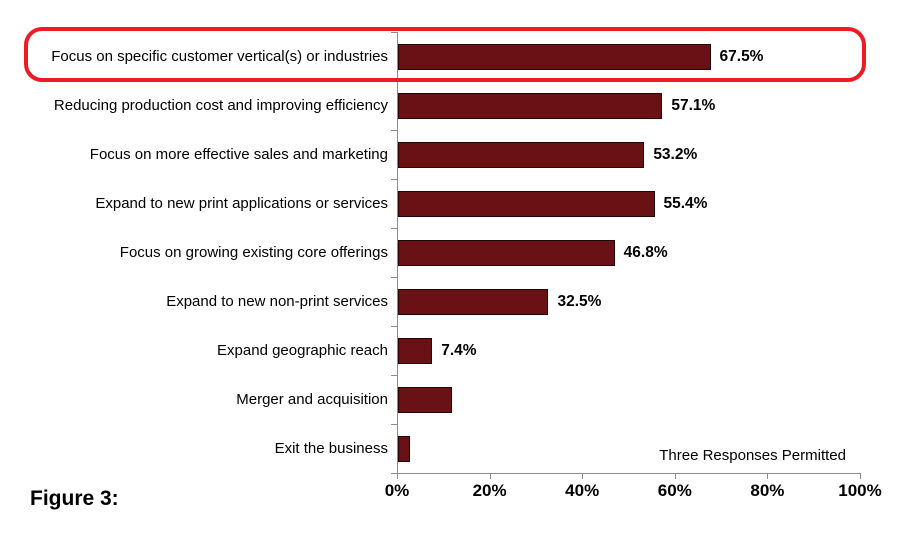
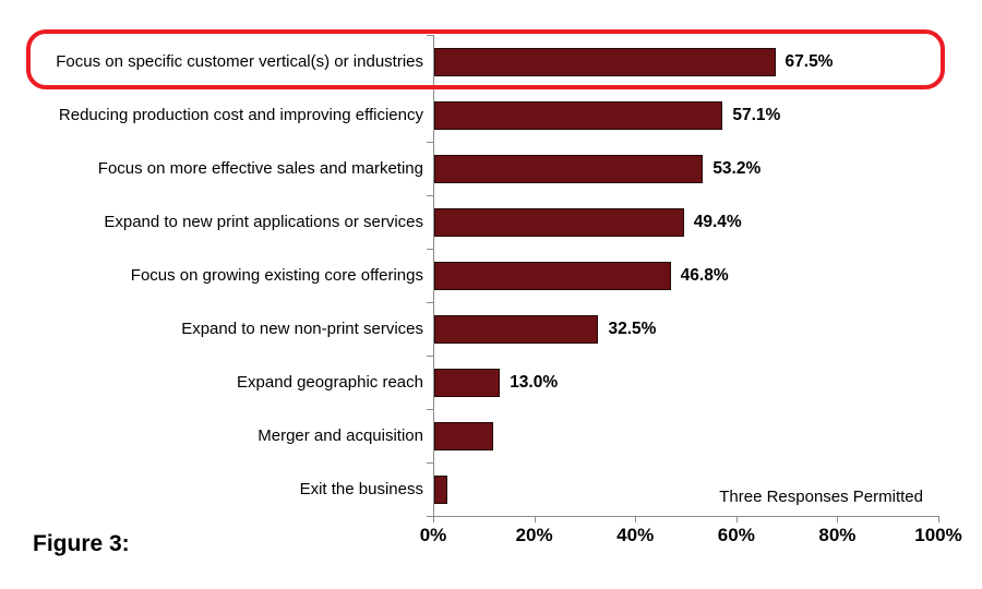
Expand to new print applications or services: 55.4% -> 49.4%
Expand geographic reach: 7.4% -> 13.0%
